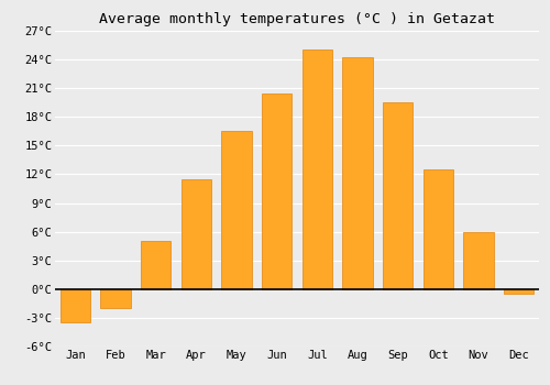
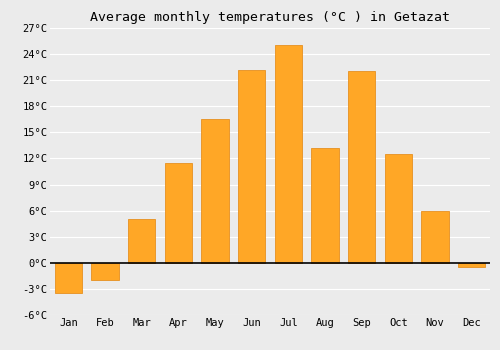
Jun: 20.5°C -> 22.2°C
Aug: 24.2°C -> 13.2°C
Sep: 19.5°C -> 22.0°C
